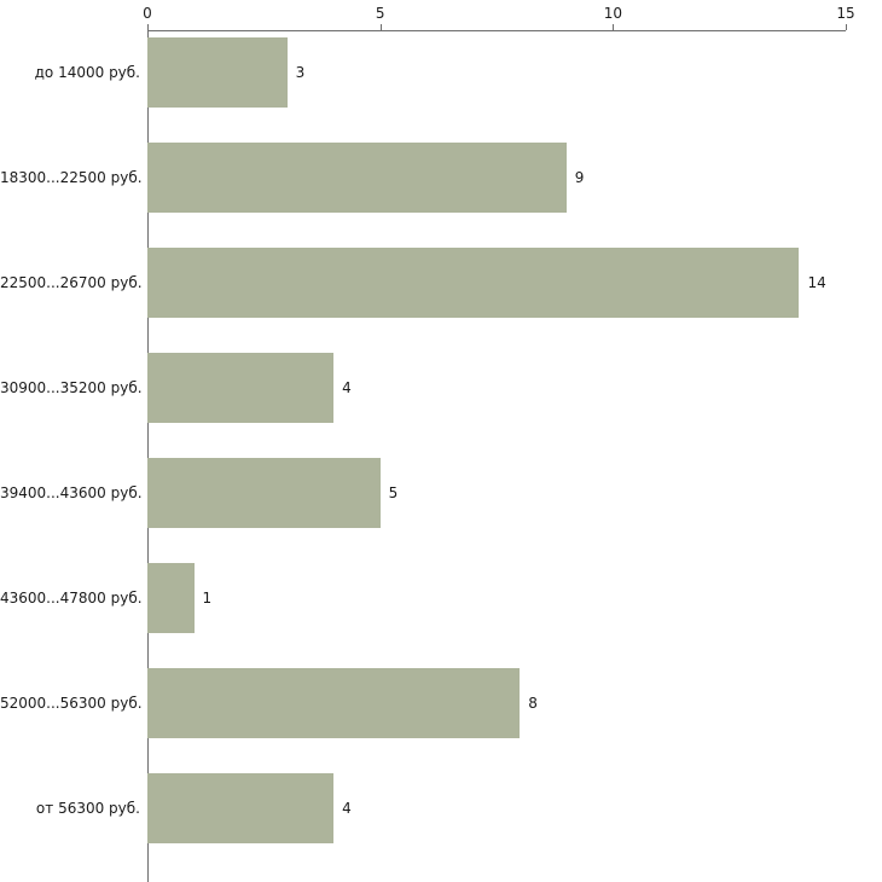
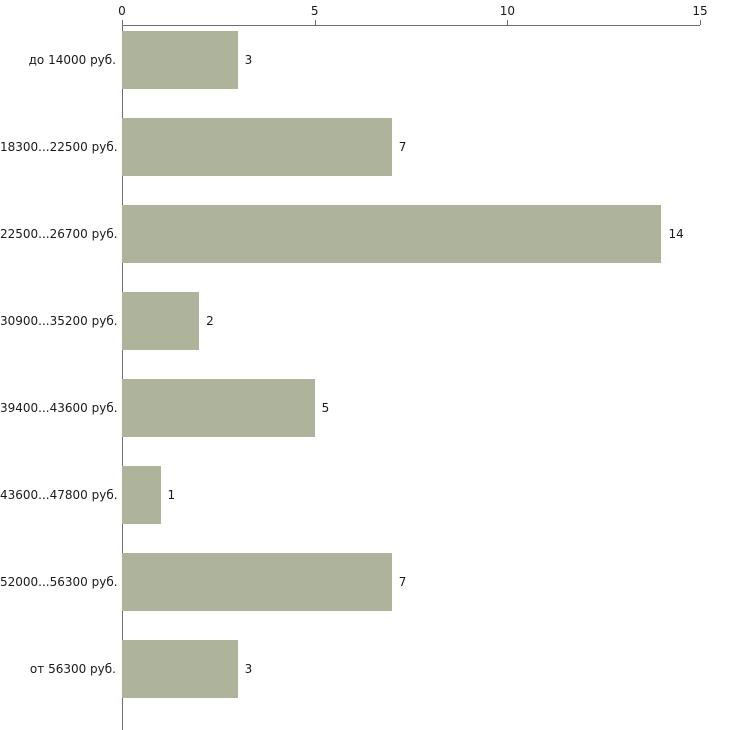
18300...22500 руб.: 9 -> 7
30900...35200 руб.: 4 -> 2
52000...56300 руб.: 8 -> 7
от 56300 руб.: 4 -> 3
